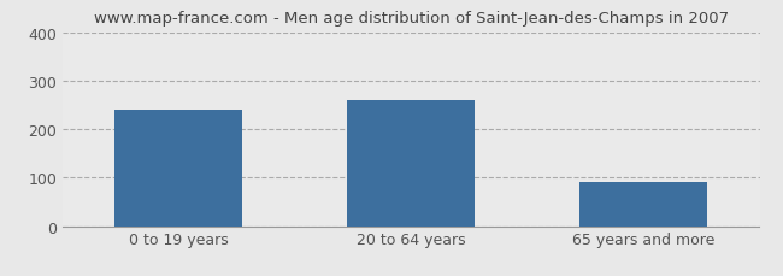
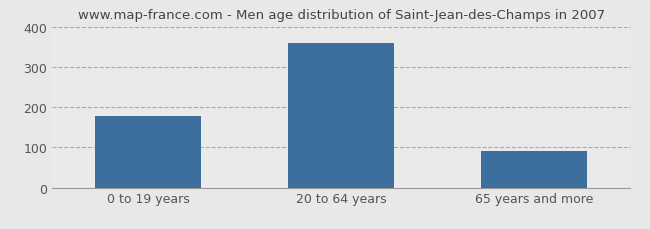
0 to 19 years: 240 -> 178
20 to 64 years: 260 -> 360
